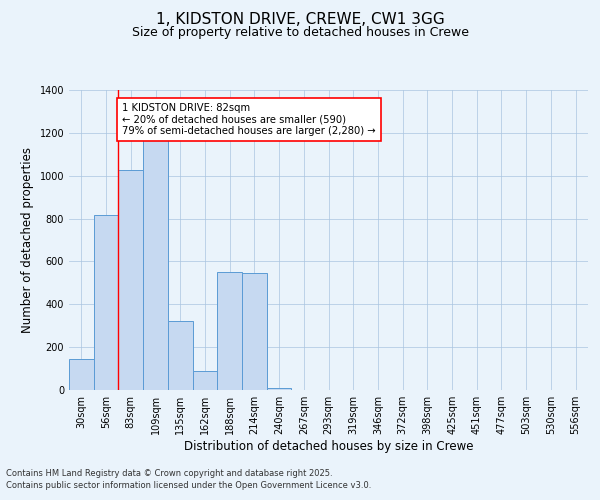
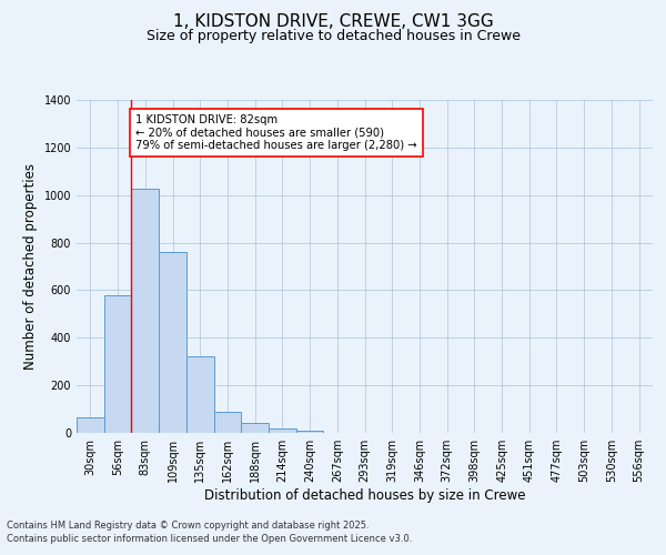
30sqm: 145 -> 67
56sqm: 815 -> 580
109sqm: 1175 -> 760
188sqm: 550 -> 40
214sqm: 545 -> 18
